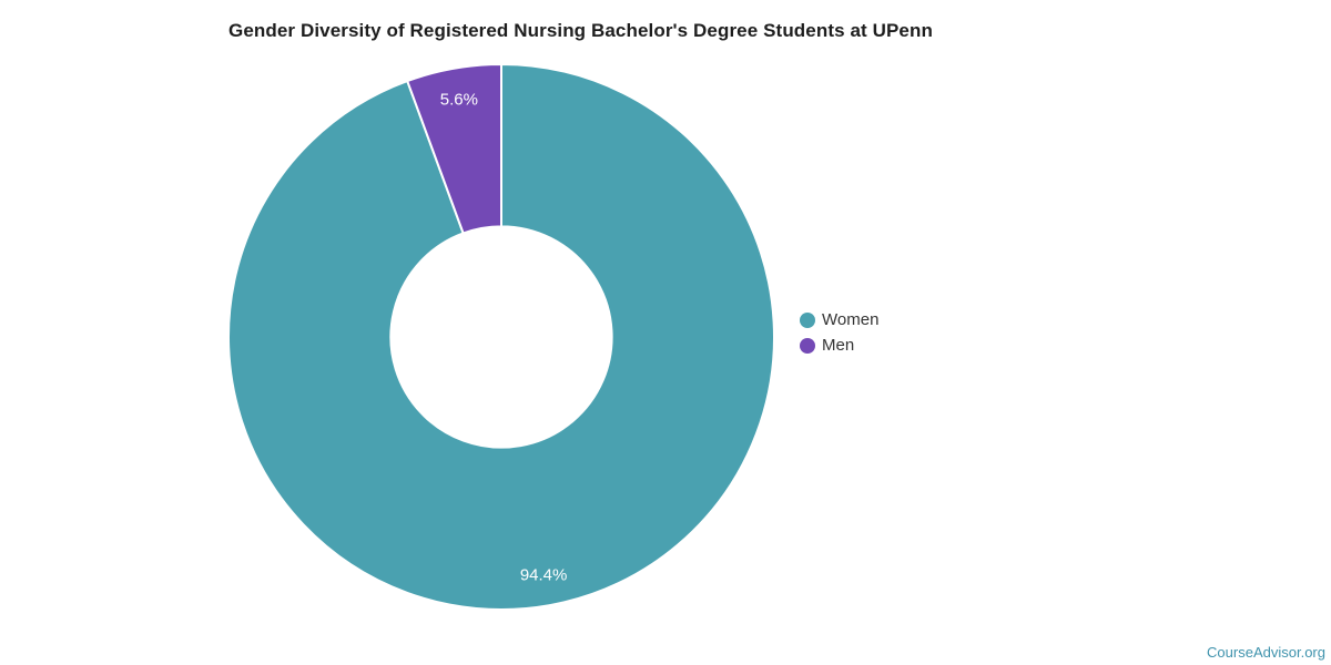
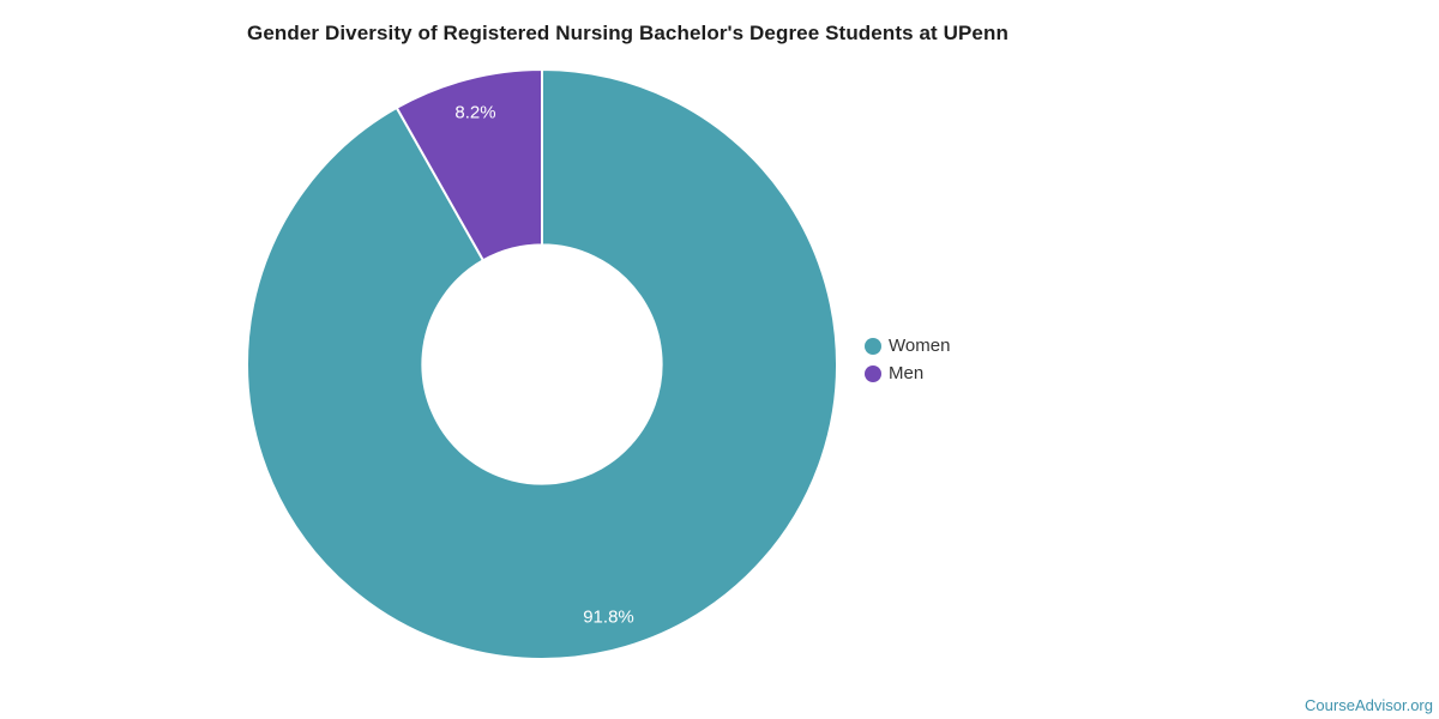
Women: 94.4% -> 91.8%
Men: 5.6% -> 8.2%
